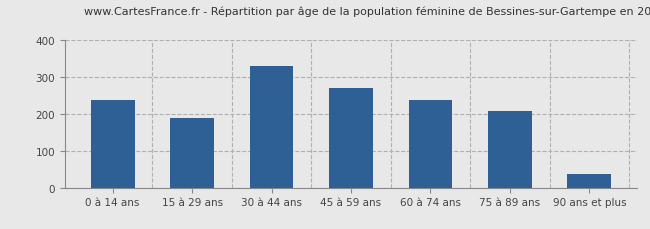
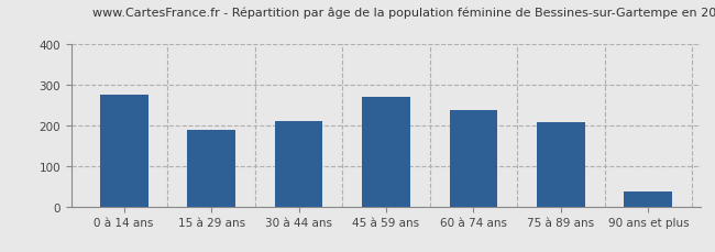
0 à 14 ans: 238 -> 275
30 à 44 ans: 330 -> 210
